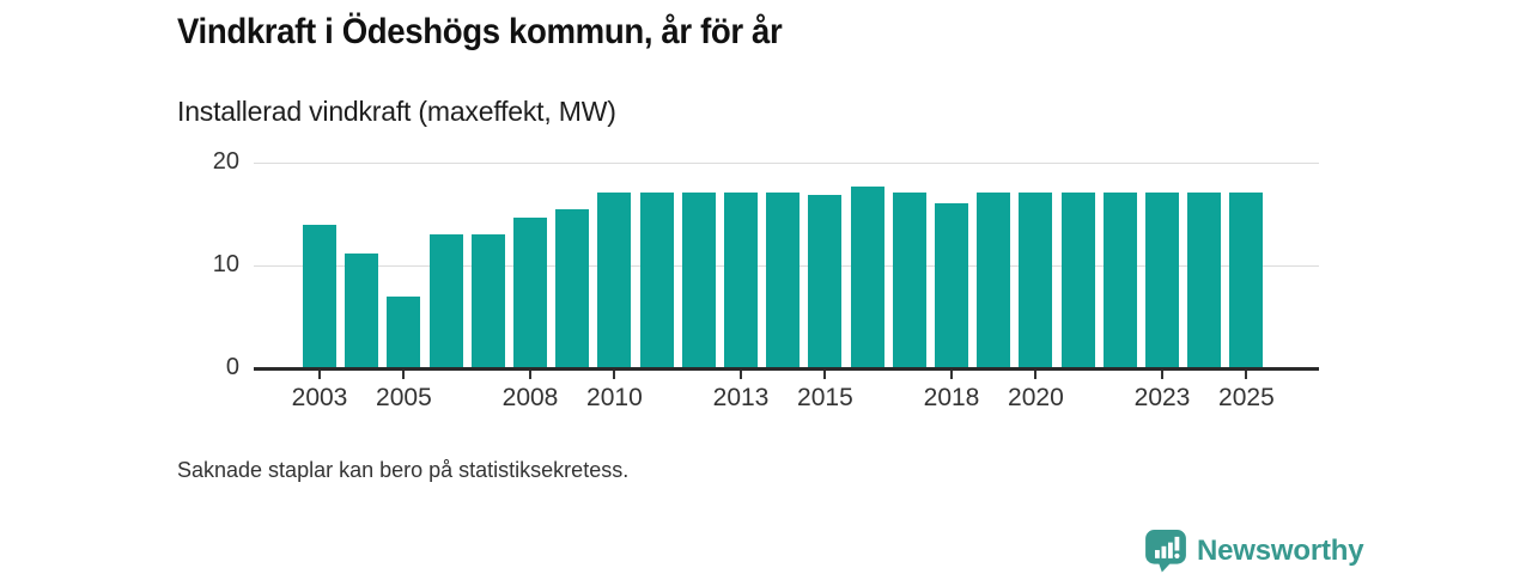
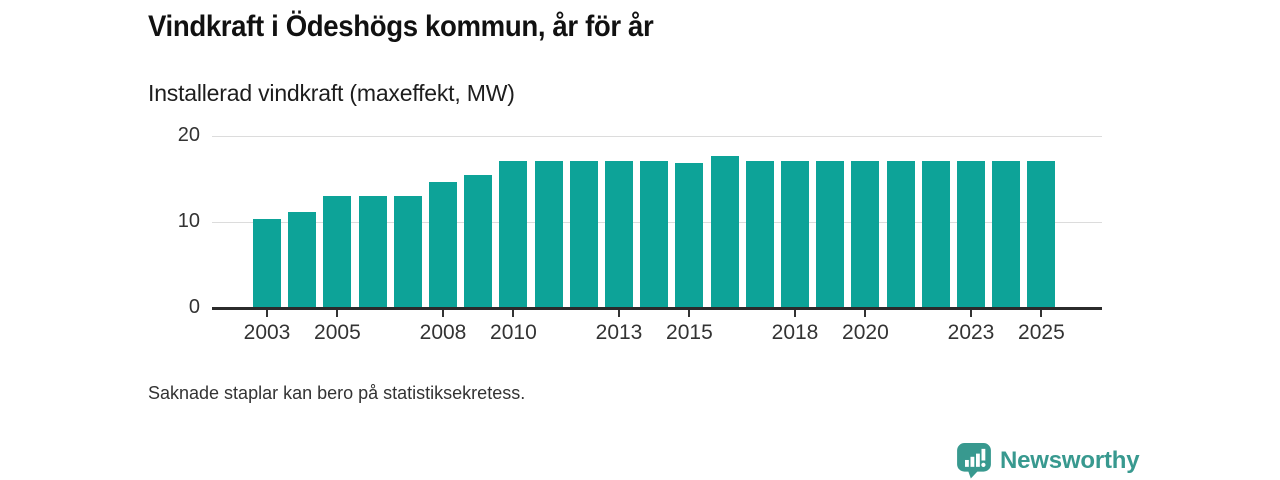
2003: 14 -> 10
2005: 7 -> 13
2018: 16 -> 17
